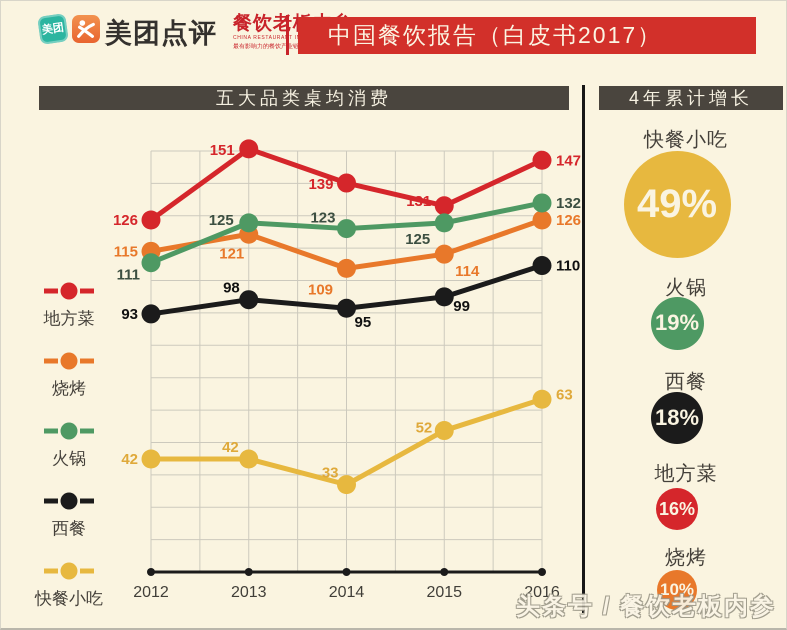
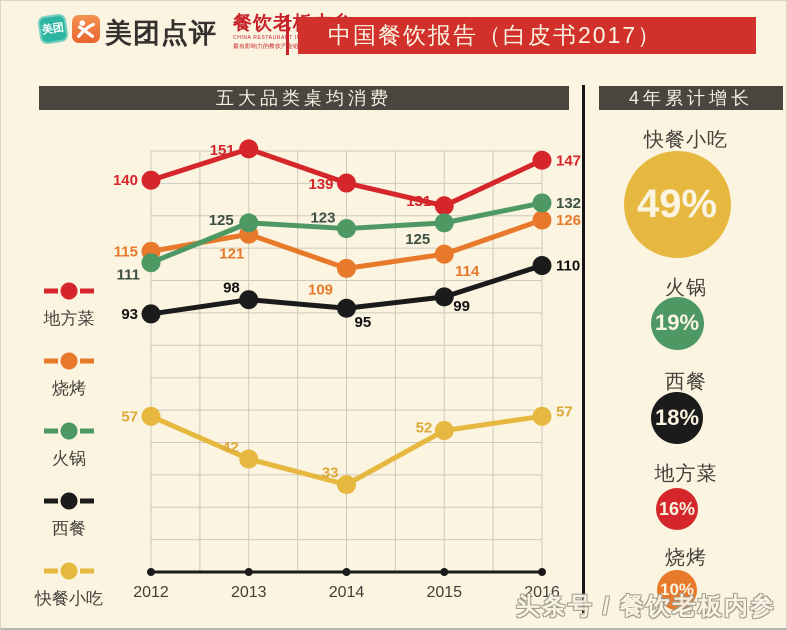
地方菜/2012: 126 -> 140
快餐小吃/2012: 42 -> 57
快餐小吃/2016: 63 -> 57
